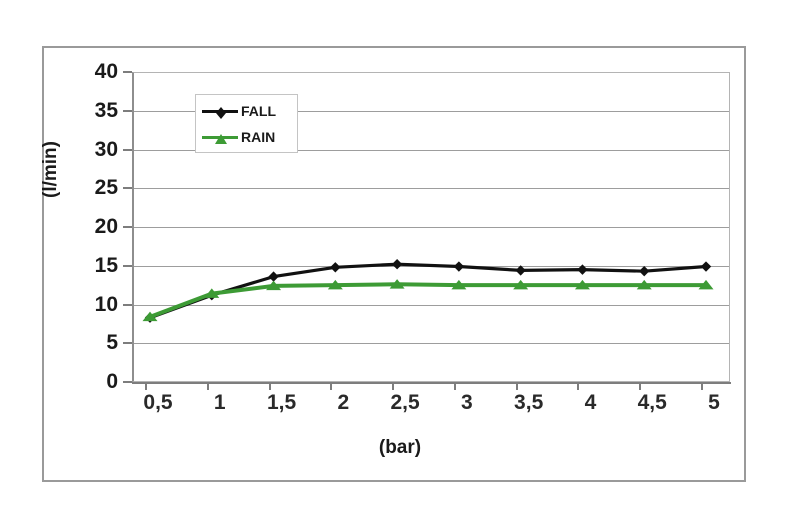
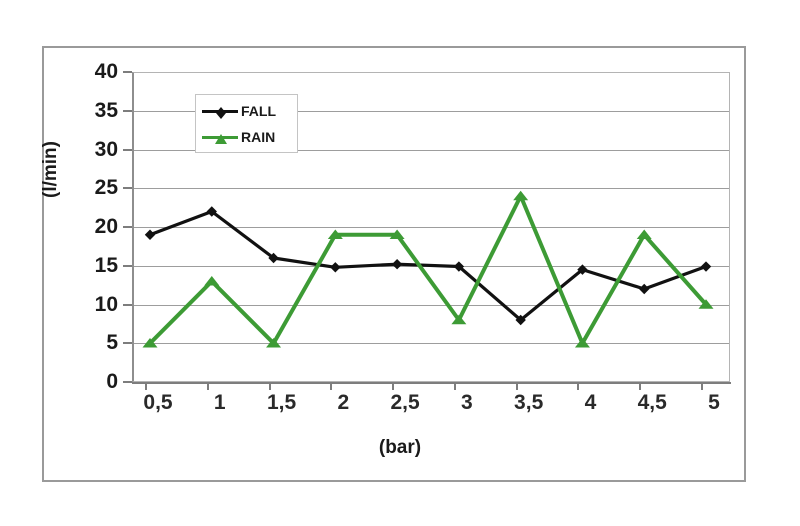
FALL/0,5: 8 -> 19
RAIN/0,5: 8 -> 5
FALL/1: 11 -> 22
RAIN/1: 11 -> 13
FALL/1,5: 14 -> 16
RAIN/1,5: 12 -> 5
RAIN/2: 12 -> 19
RAIN/2,5: 13 -> 19
RAIN/3: 12 -> 8
FALL/3,5: 14 -> 8
RAIN/3,5: 12 -> 24
RAIN/4: 12 -> 5
FALL/4,5: 14 -> 12
RAIN/4,5: 12 -> 19
RAIN/5: 12 -> 10
